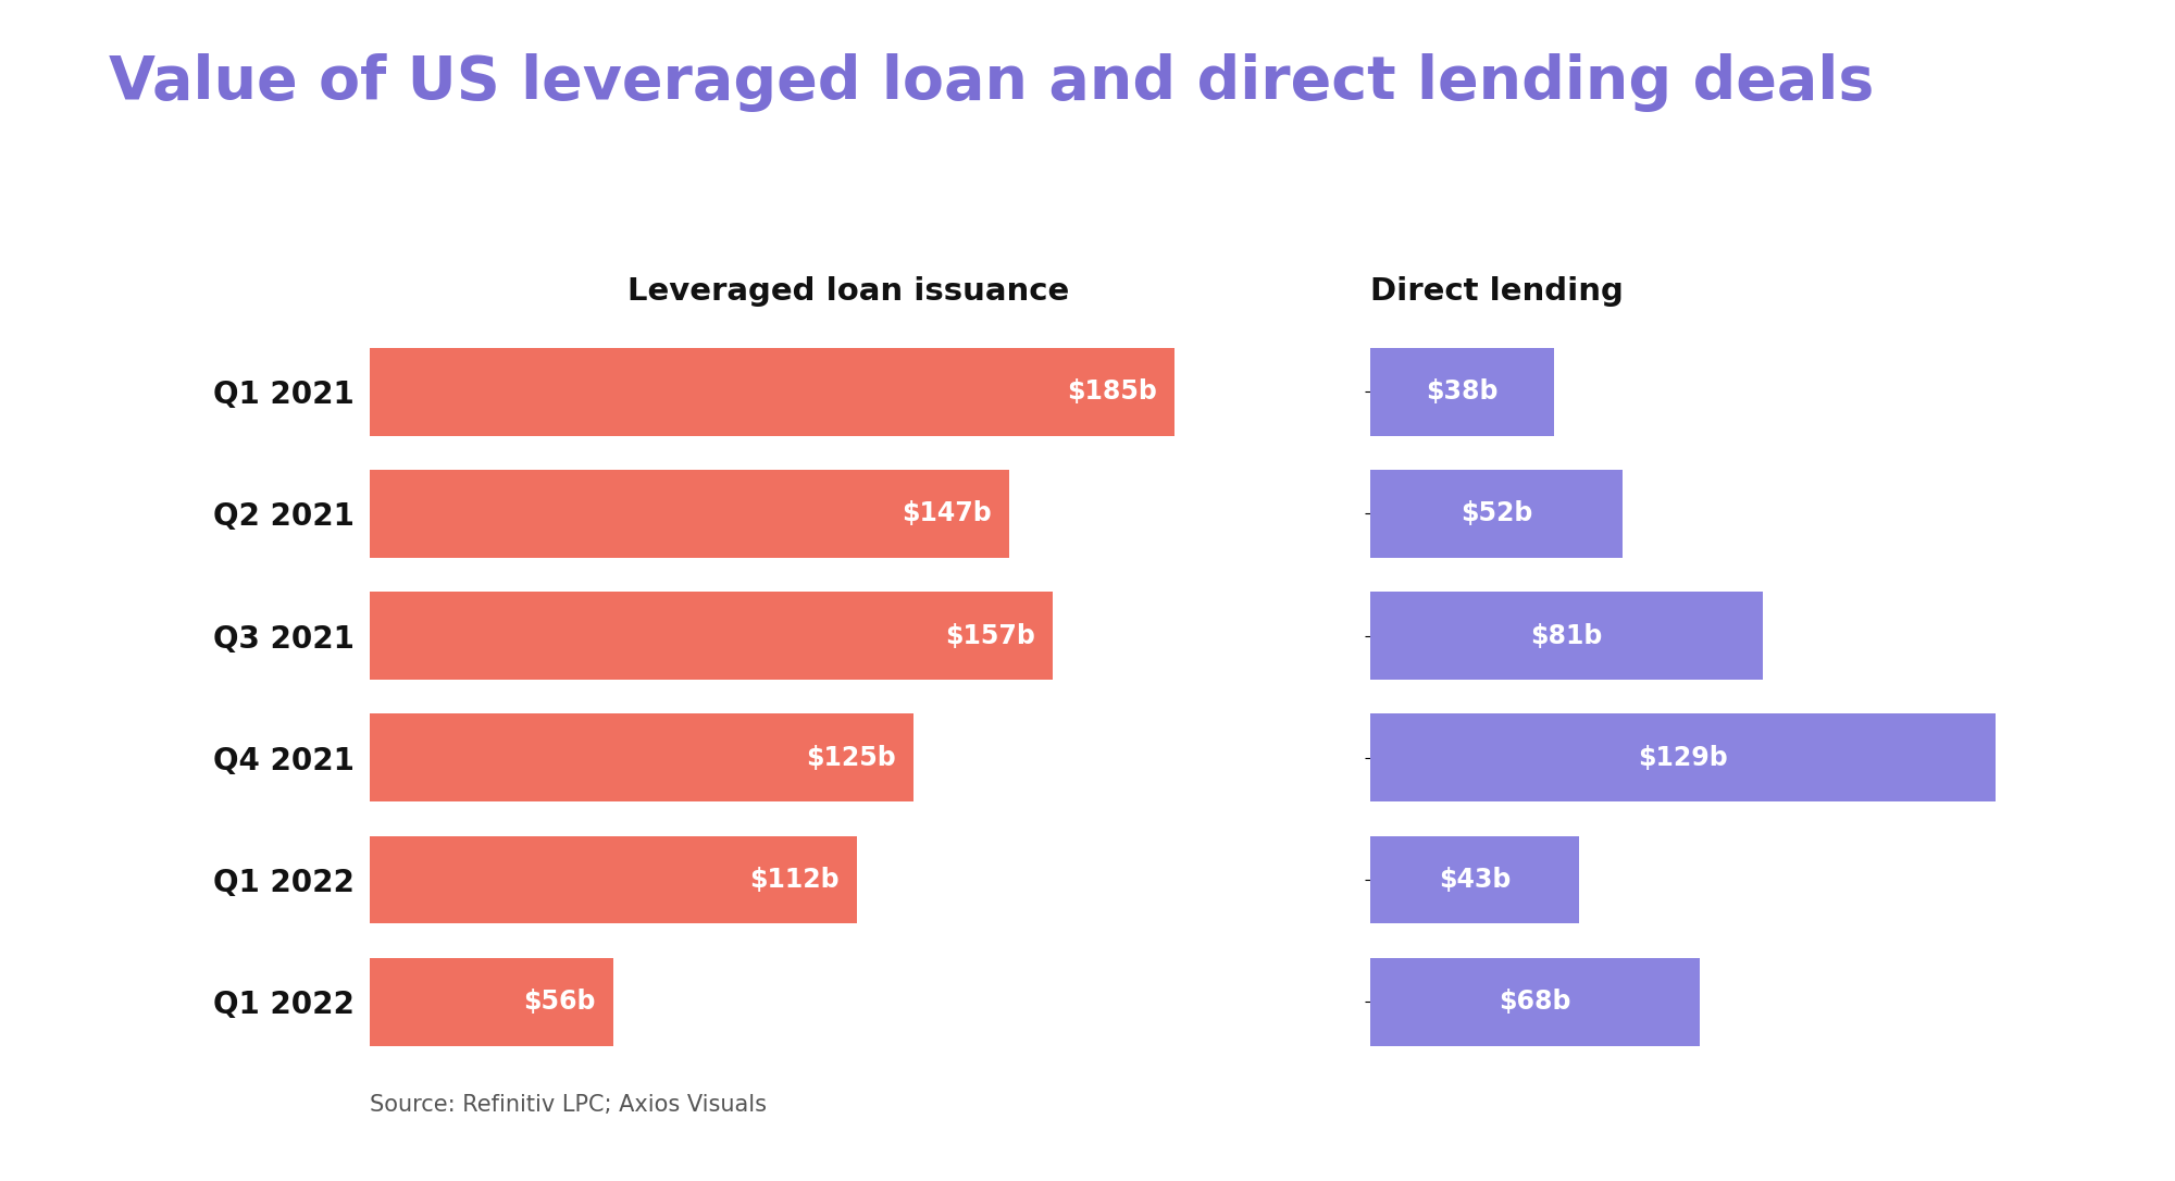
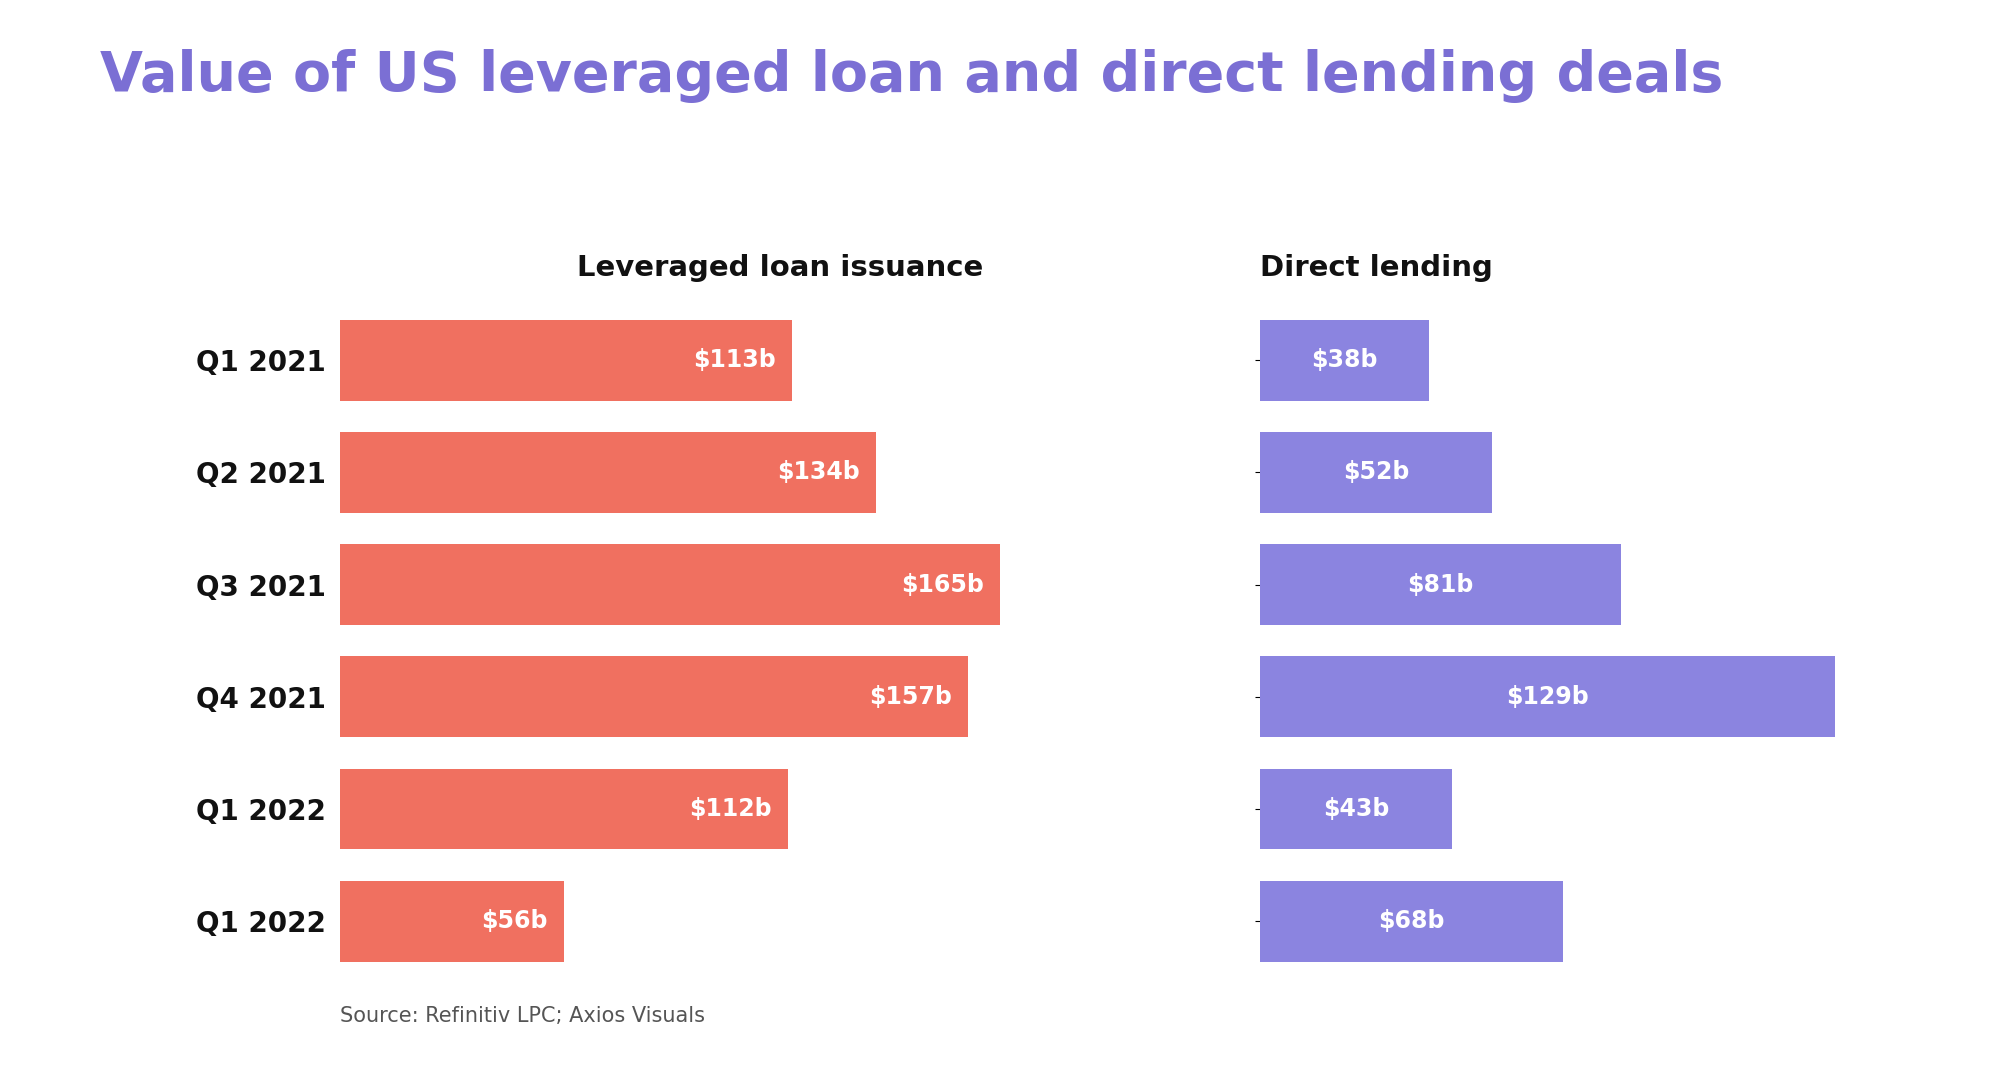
Leveraged loan issuance/Q1 2021: $185b -> $113b
Leveraged loan issuance/Q2 2021: $147b -> $134b
Leveraged loan issuance/Q3 2021: $157b -> $165b
Leveraged loan issuance/Q4 2021: $125b -> $157b
